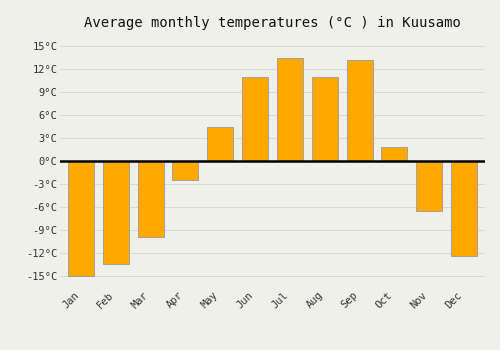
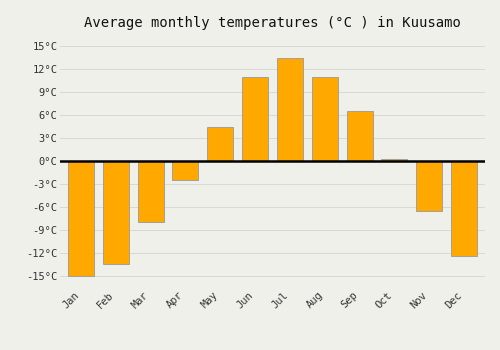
Mar: -10.0°C -> -8.0°C
Sep: 13.2°C -> 6.5°C
Oct: 1.8°C -> 0.3°C
